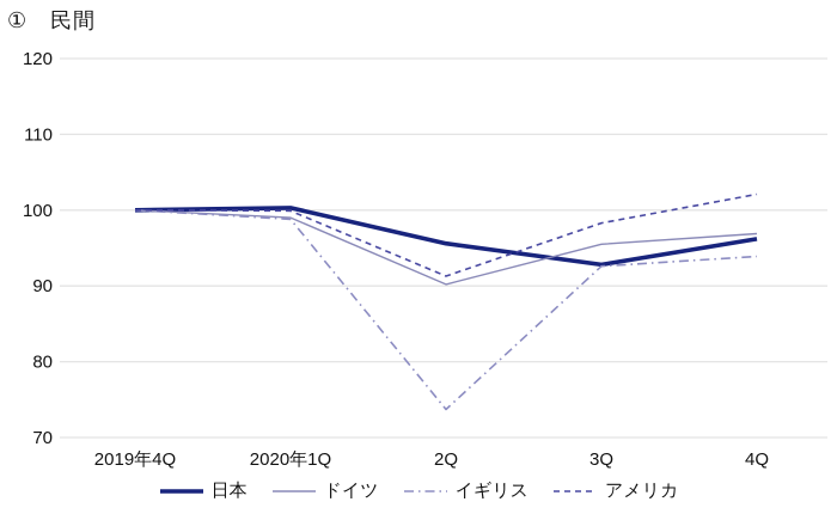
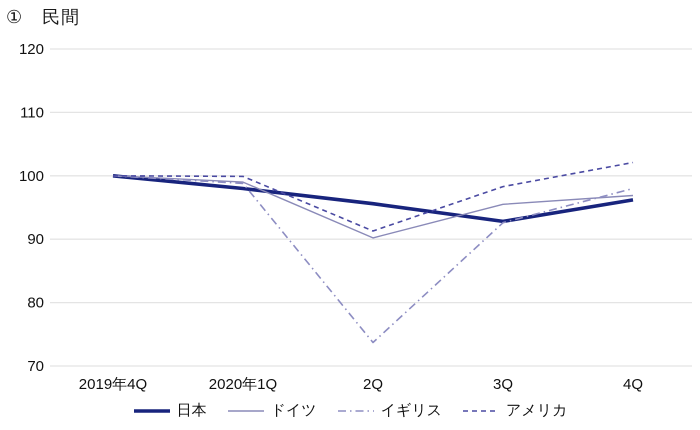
日本/2020年1Q: 100 -> 98
イギリス/4Q: 94 -> 98
